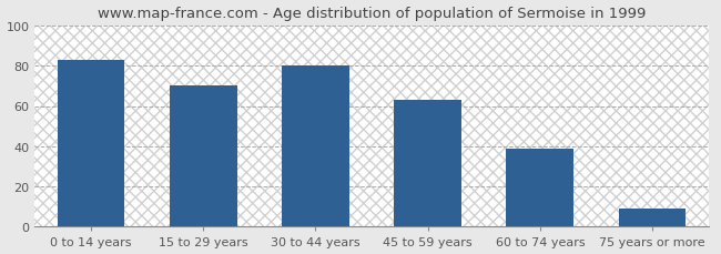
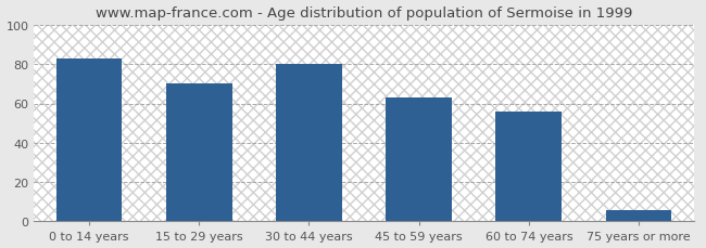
60 to 74 years: 39 -> 56
75 years or more: 9 -> 6
